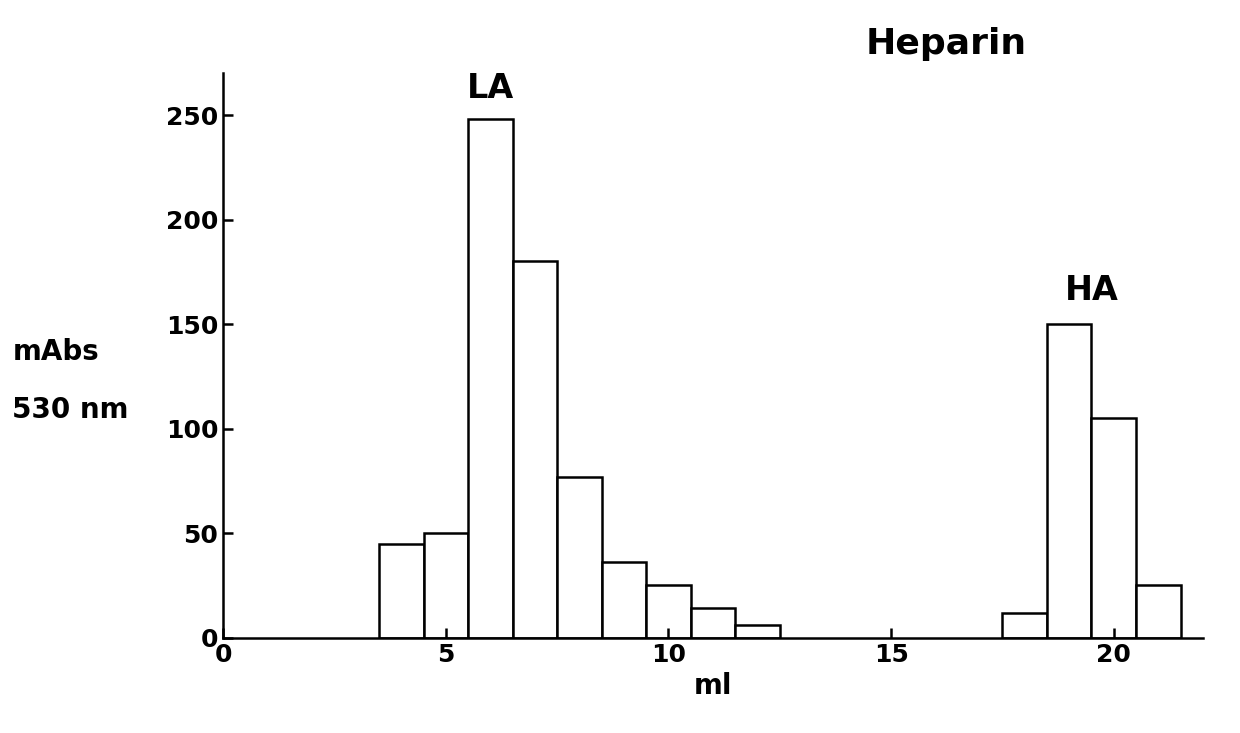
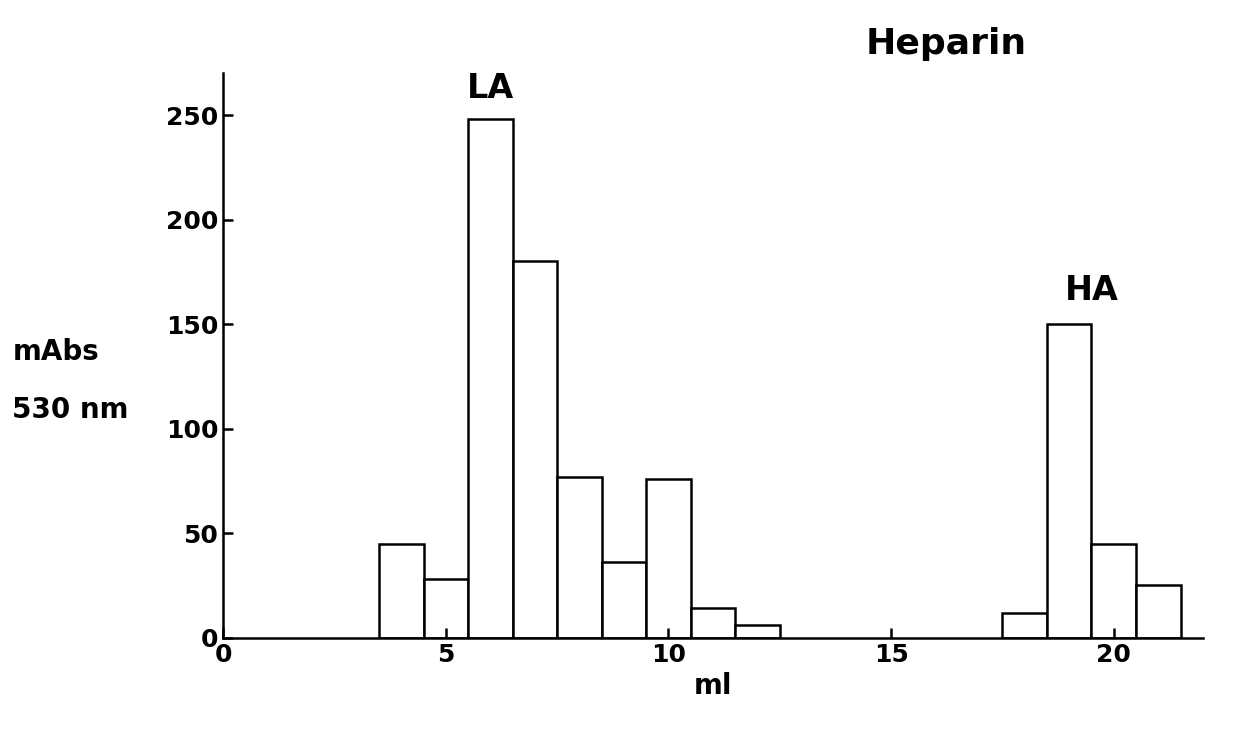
5: 50 -> 28
10: 25 -> 76
20: 105 -> 45
